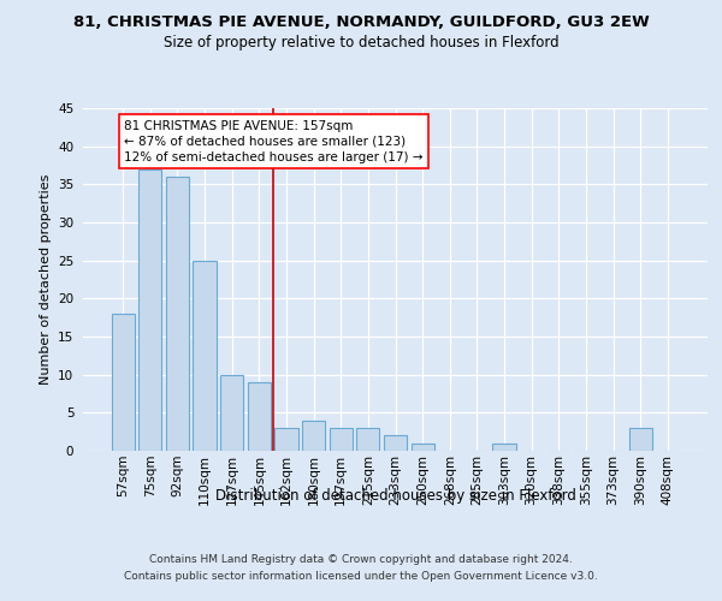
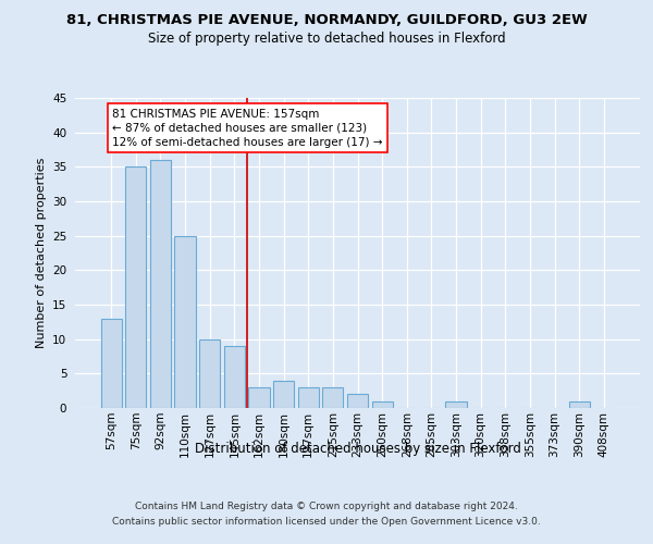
57sqm: 18 -> 13
75sqm: 37 -> 35
390sqm: 3 -> 1
